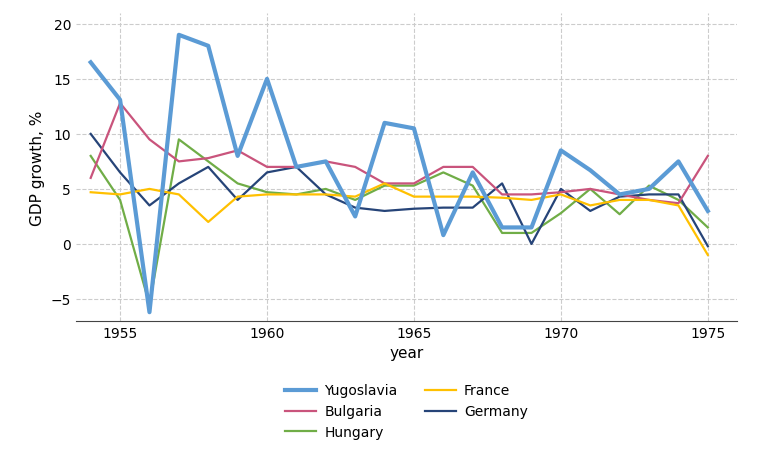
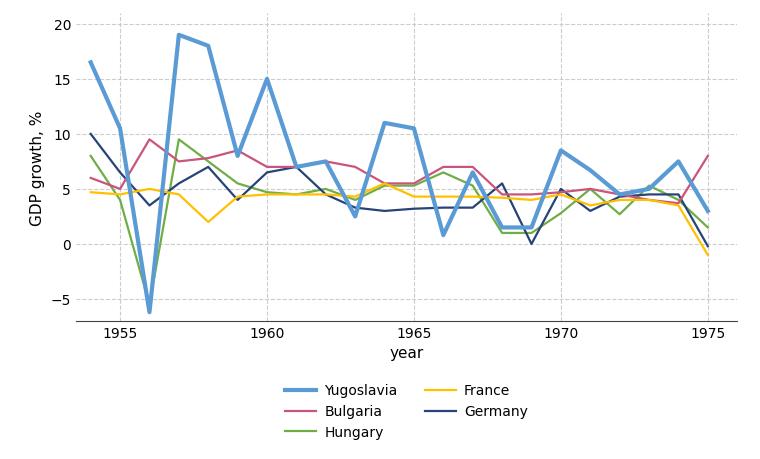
Yugoslavia/1955: 13.1 -> 10.5
Bulgaria/1955: 12.8 -> 5.0
